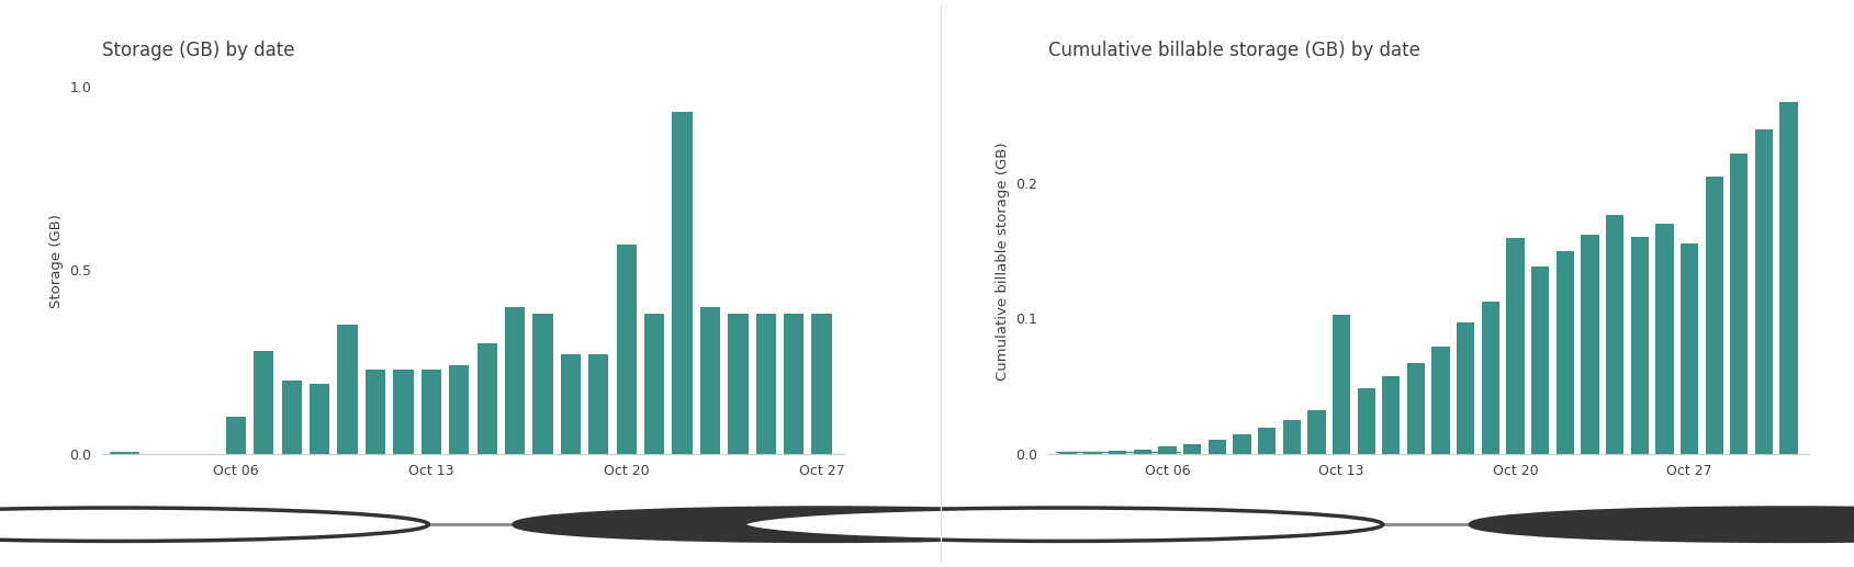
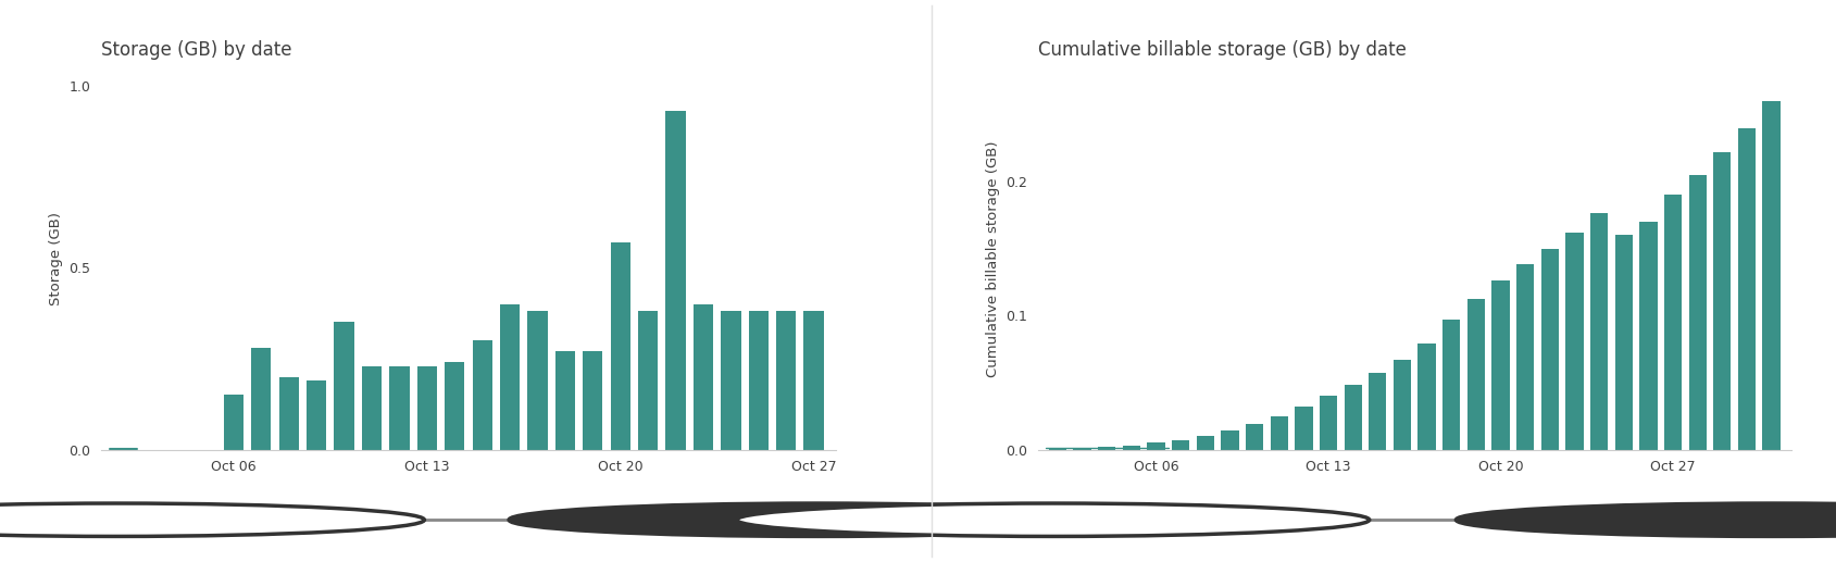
Storage (GB) by date/Oct 06: 0.100 -> 0.150
Cumulative billable storage (GB) by date/Oct 13: 0.103 -> 0.040
Cumulative billable storage (GB) by date/Oct 20: 0.159 -> 0.126
Cumulative billable storage (GB) by date/Oct 27: 0.155 -> 0.190
